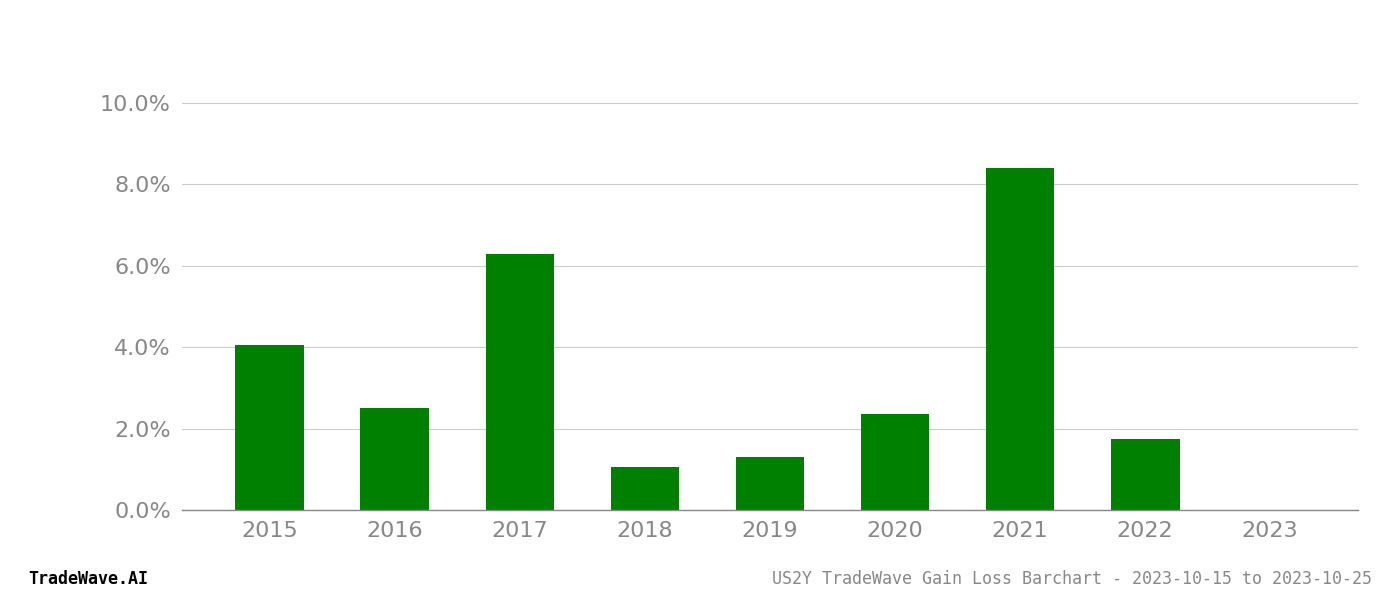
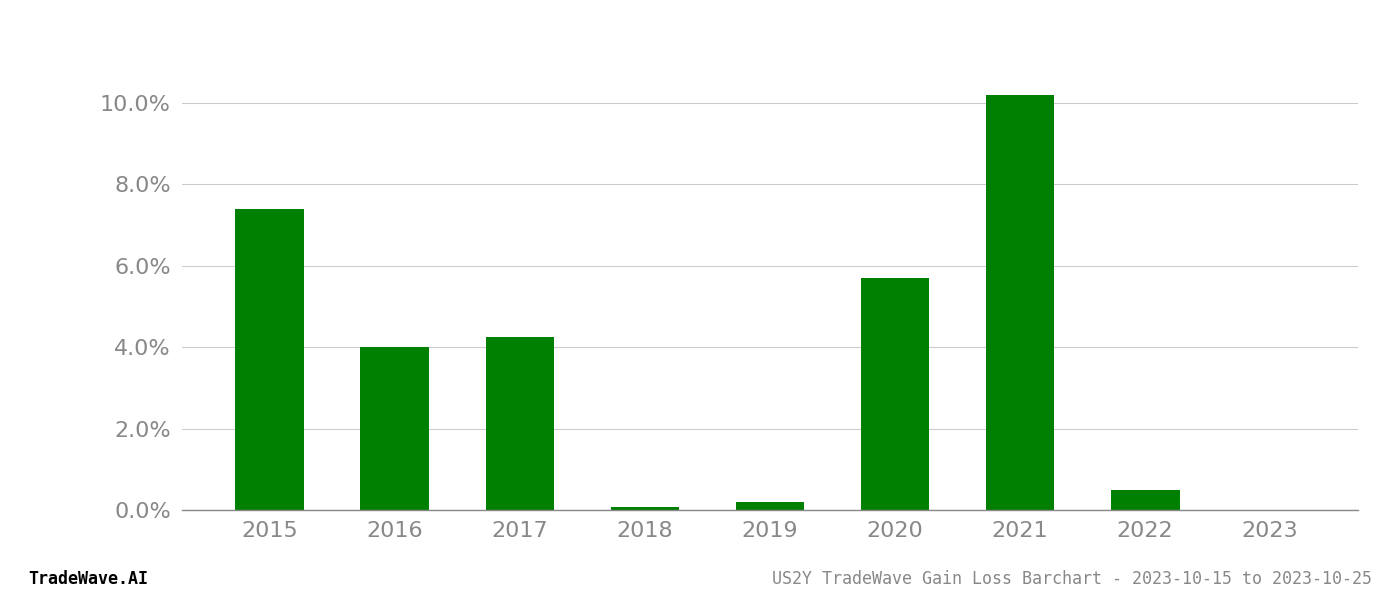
2015: 4.05% -> 7.40%
2016: 2.50% -> 4.01%
2017: 6.30% -> 4.25%
2018: 1.05% -> 0.08%
2019: 1.30% -> 0.20%
2020: 2.35% -> 5.70%
2021: 8.40% -> 10.20%
2022: 1.75% -> 0.50%
